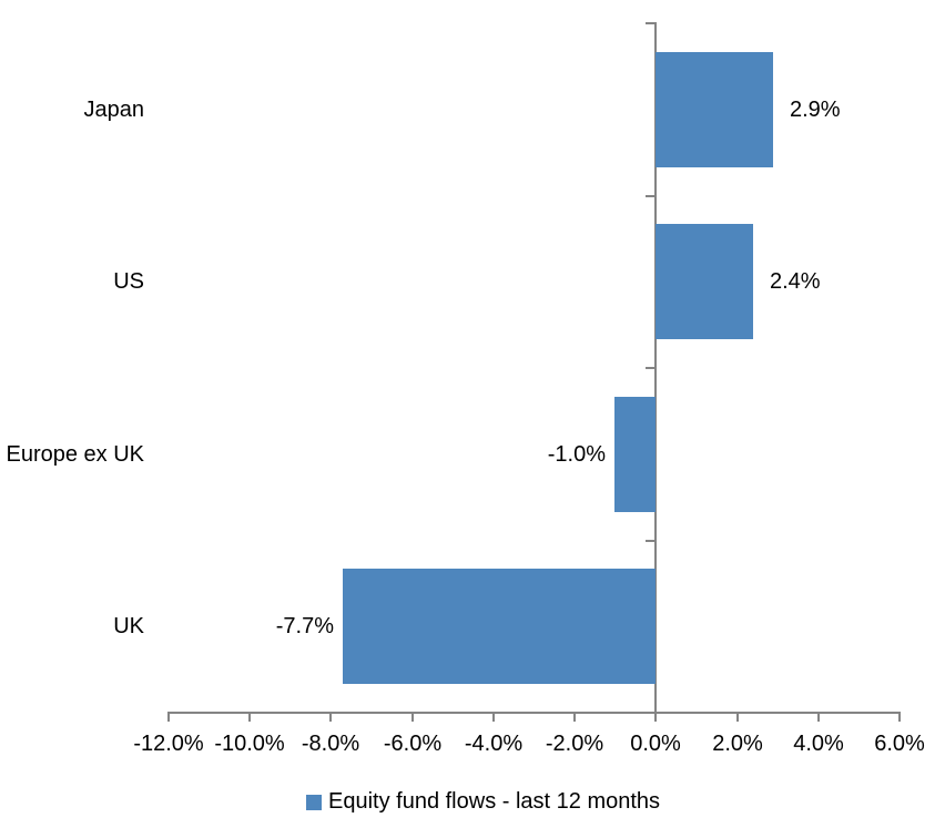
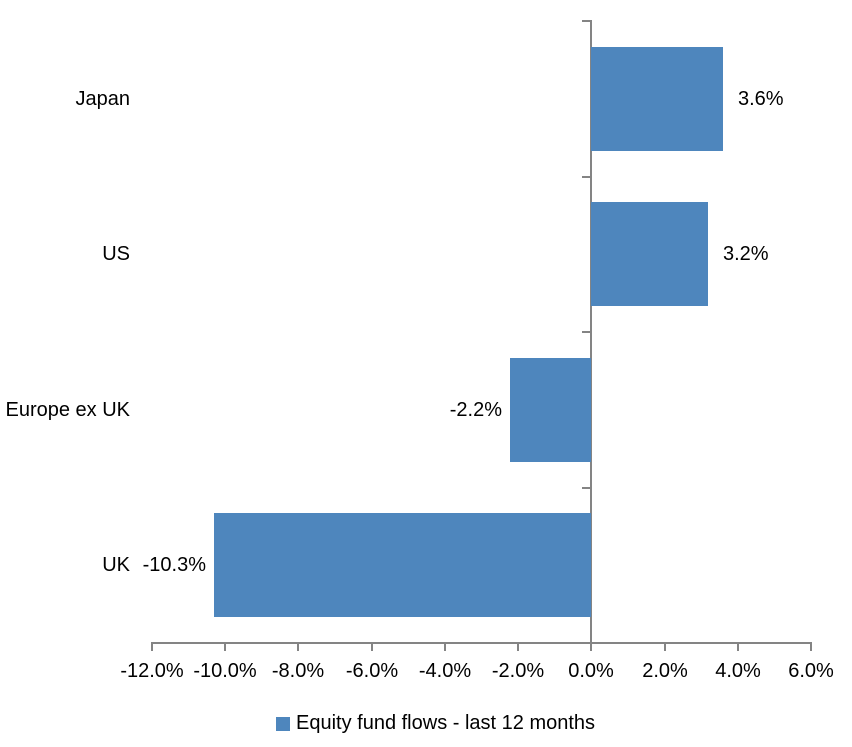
Japan: 2.9% -> 3.6%
US: 2.4% -> 3.2%
Europe ex UK: -1.0% -> -2.2%
UK: -7.7% -> -10.3%
